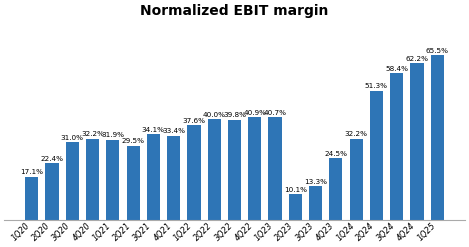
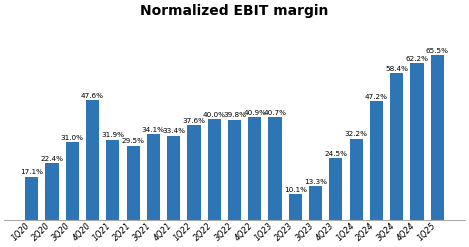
4Q20: 32.2% -> 47.6%
2Q24: 51.3% -> 47.2%
